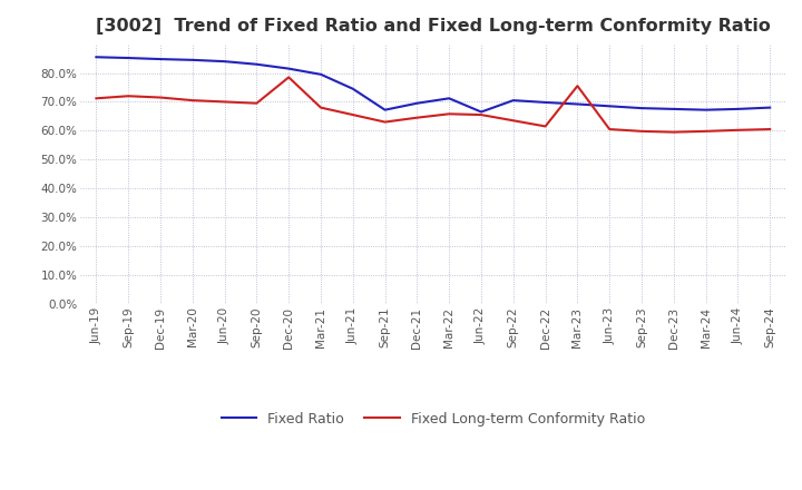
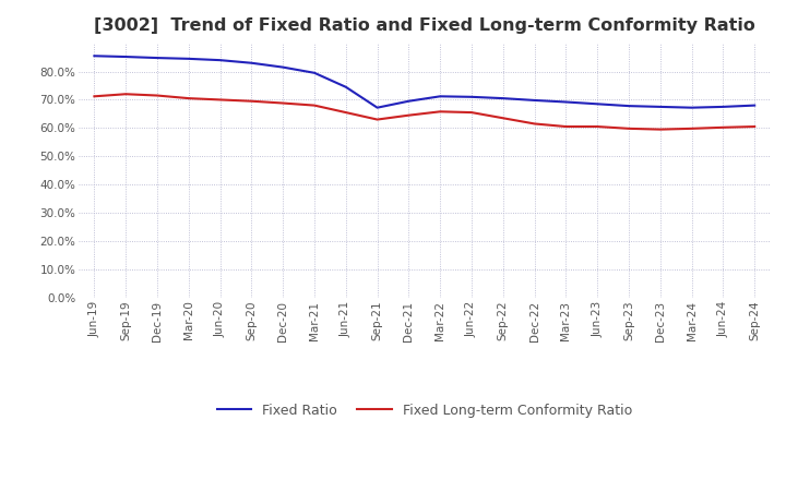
Fixed Long-term Conformity Ratio/Dec-20: 78.5% -> 68.8%
Fixed Ratio/Jun-22: 66.5% -> 71.0%
Fixed Long-term Conformity Ratio/Mar-23: 75.5% -> 60.5%
